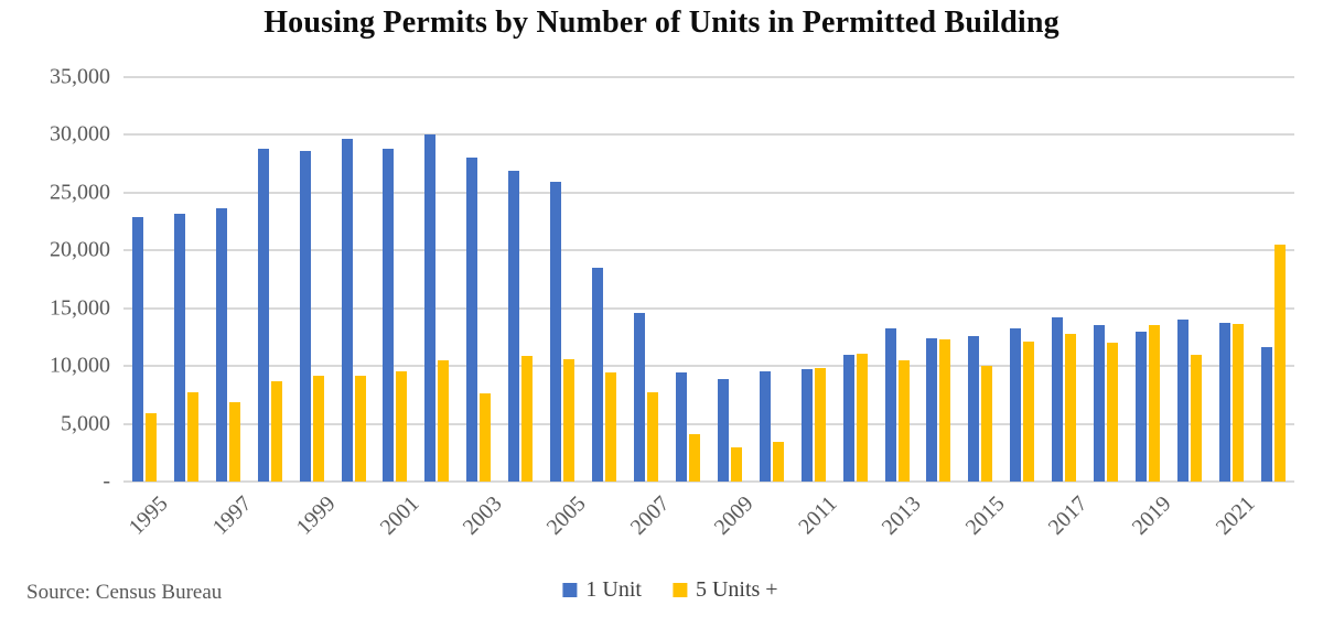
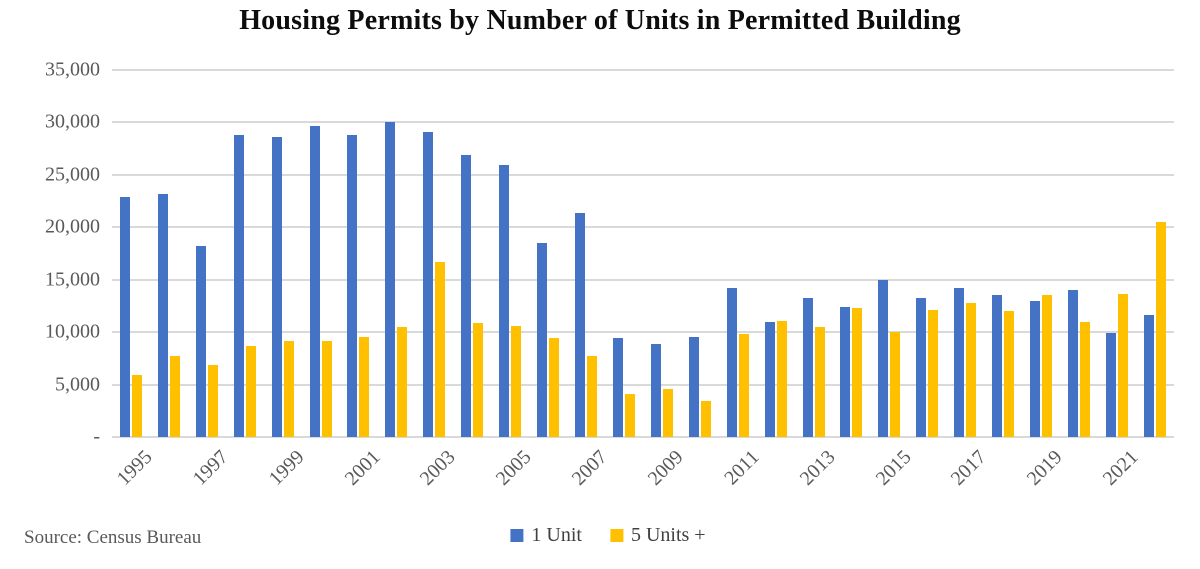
1 Unit/1997: 23700 -> 18200
1 Unit/2003: 28000 -> 29100
5 Units +/2003: 7600 -> 16700
1 Unit/2007: 14600 -> 21400
5 Units +/2009: 3000 -> 4600
1 Unit/2011: 9700 -> 14200
1 Unit/2015: 12600 -> 15000
1 Unit/2021: 13700 -> 9900
